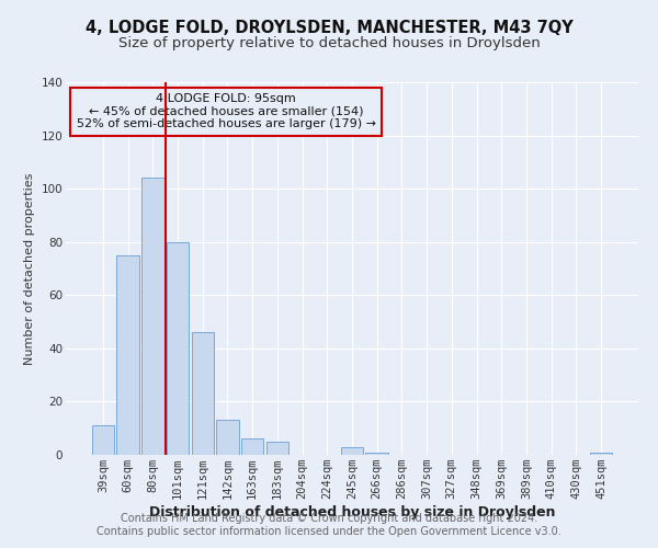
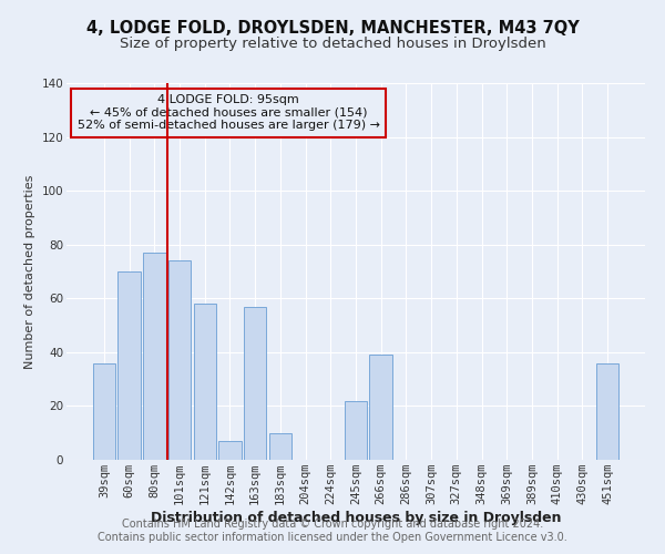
39sqm: 11 -> 36
60sqm: 75 -> 70
80sqm: 104 -> 77
101sqm: 80 -> 74
121sqm: 46 -> 58
142sqm: 13 -> 7
163sqm: 6 -> 57
183sqm: 5 -> 10
245sqm: 3 -> 22
266sqm: 1 -> 39
451sqm: 1 -> 36
